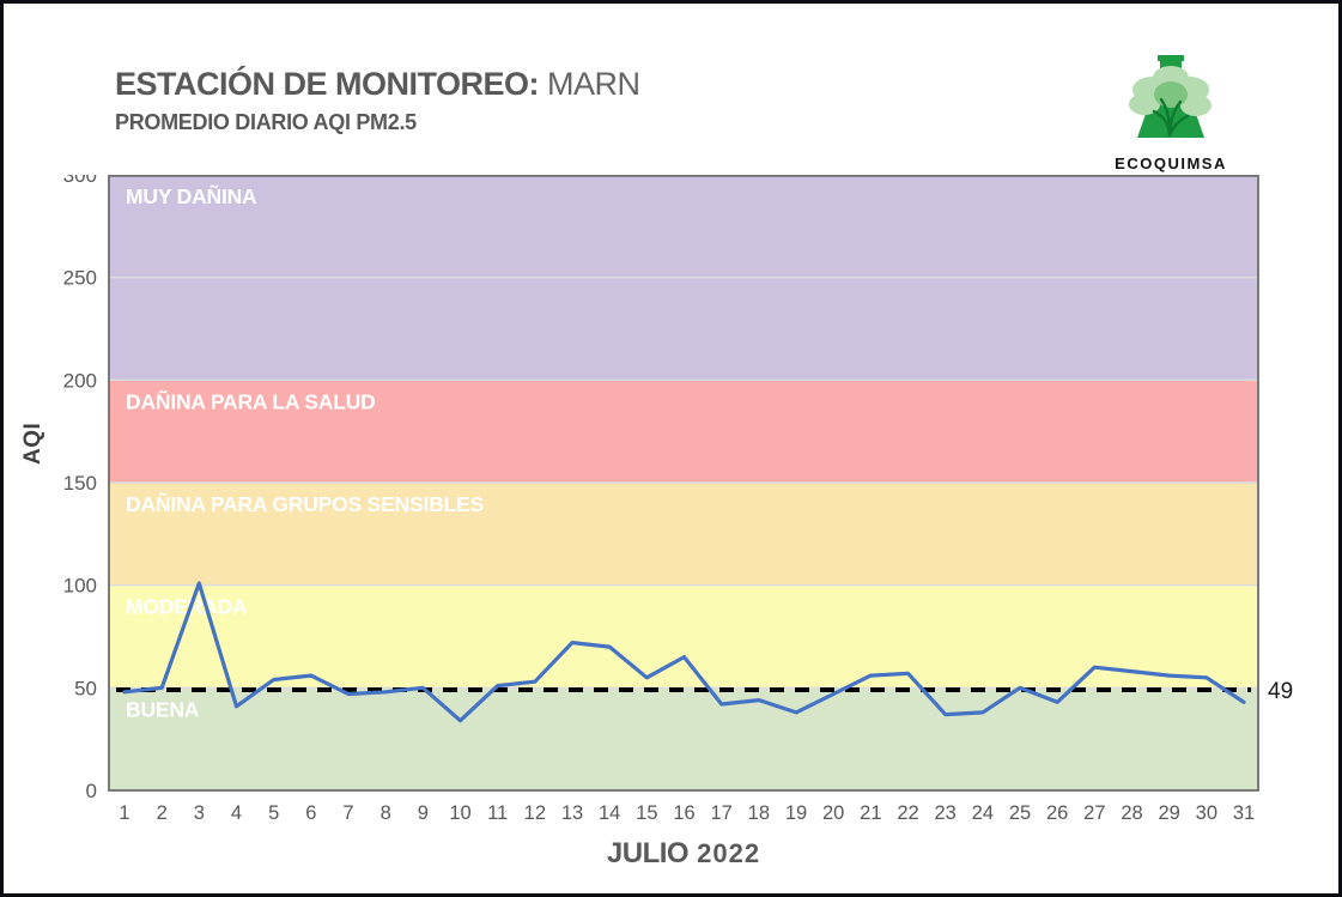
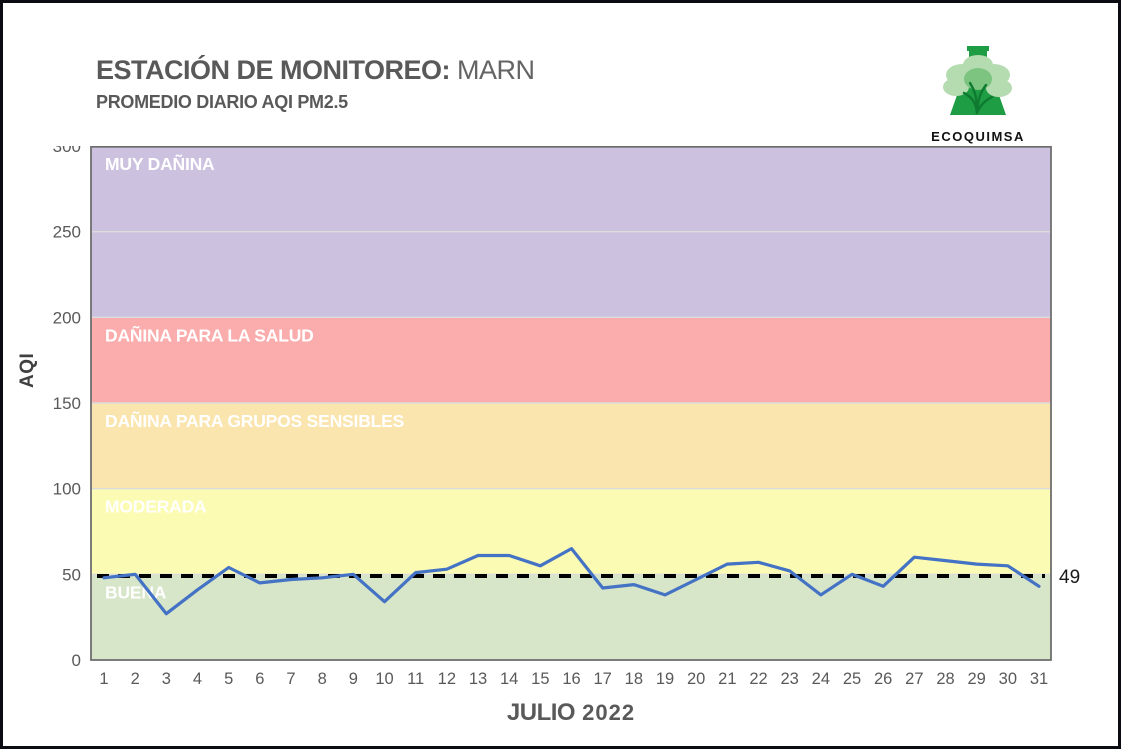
3: 101 -> 27
6: 56 -> 45
13: 72 -> 61
14: 70 -> 61
23: 37 -> 52
